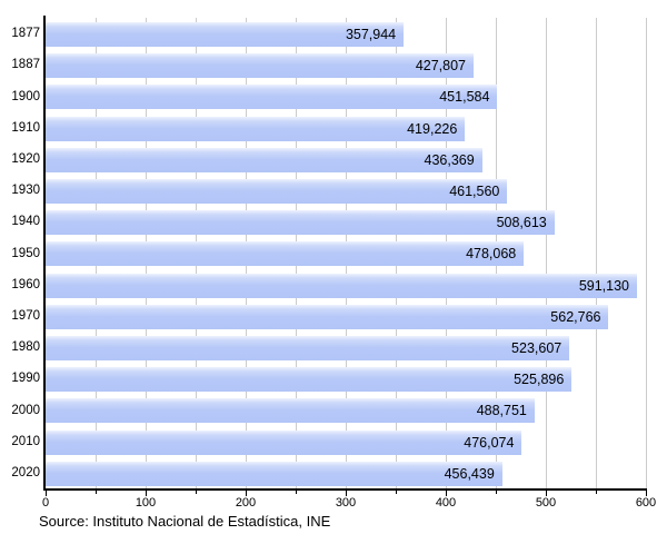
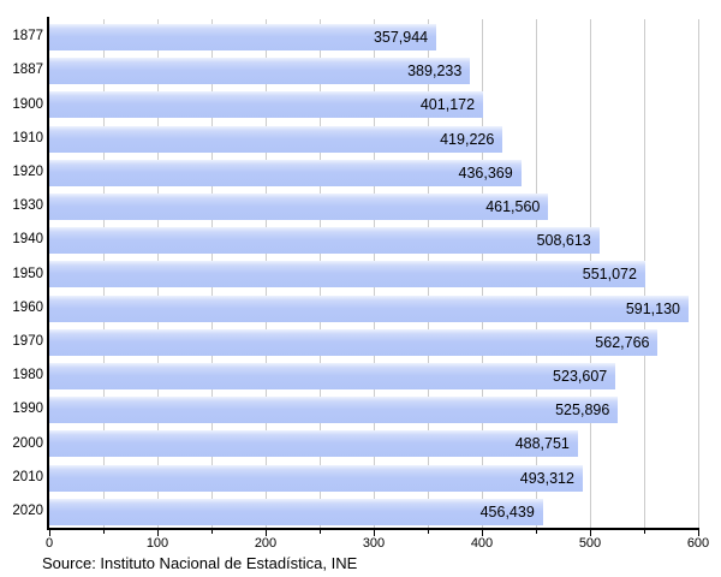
1887: 427,807 -> 389,233
1900: 451,584 -> 401,172
1950: 478,068 -> 551,072
2010: 476,074 -> 493,312
